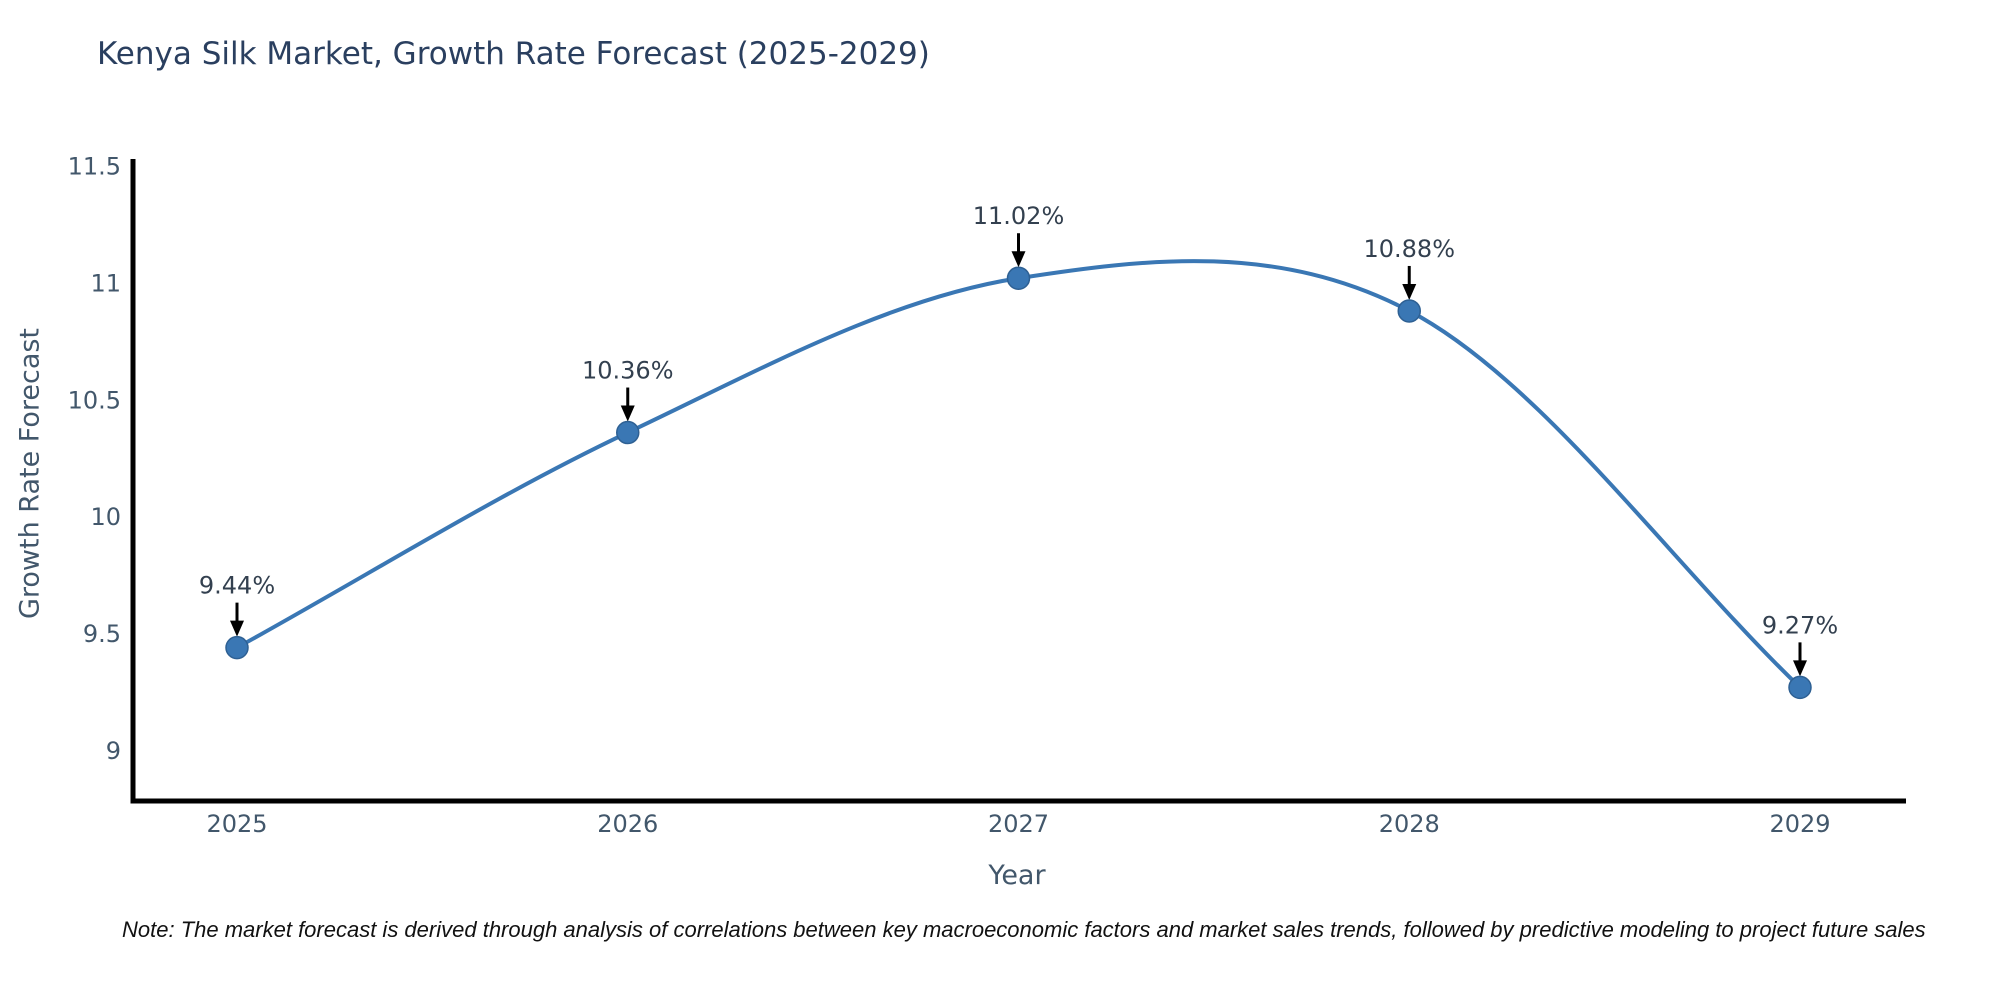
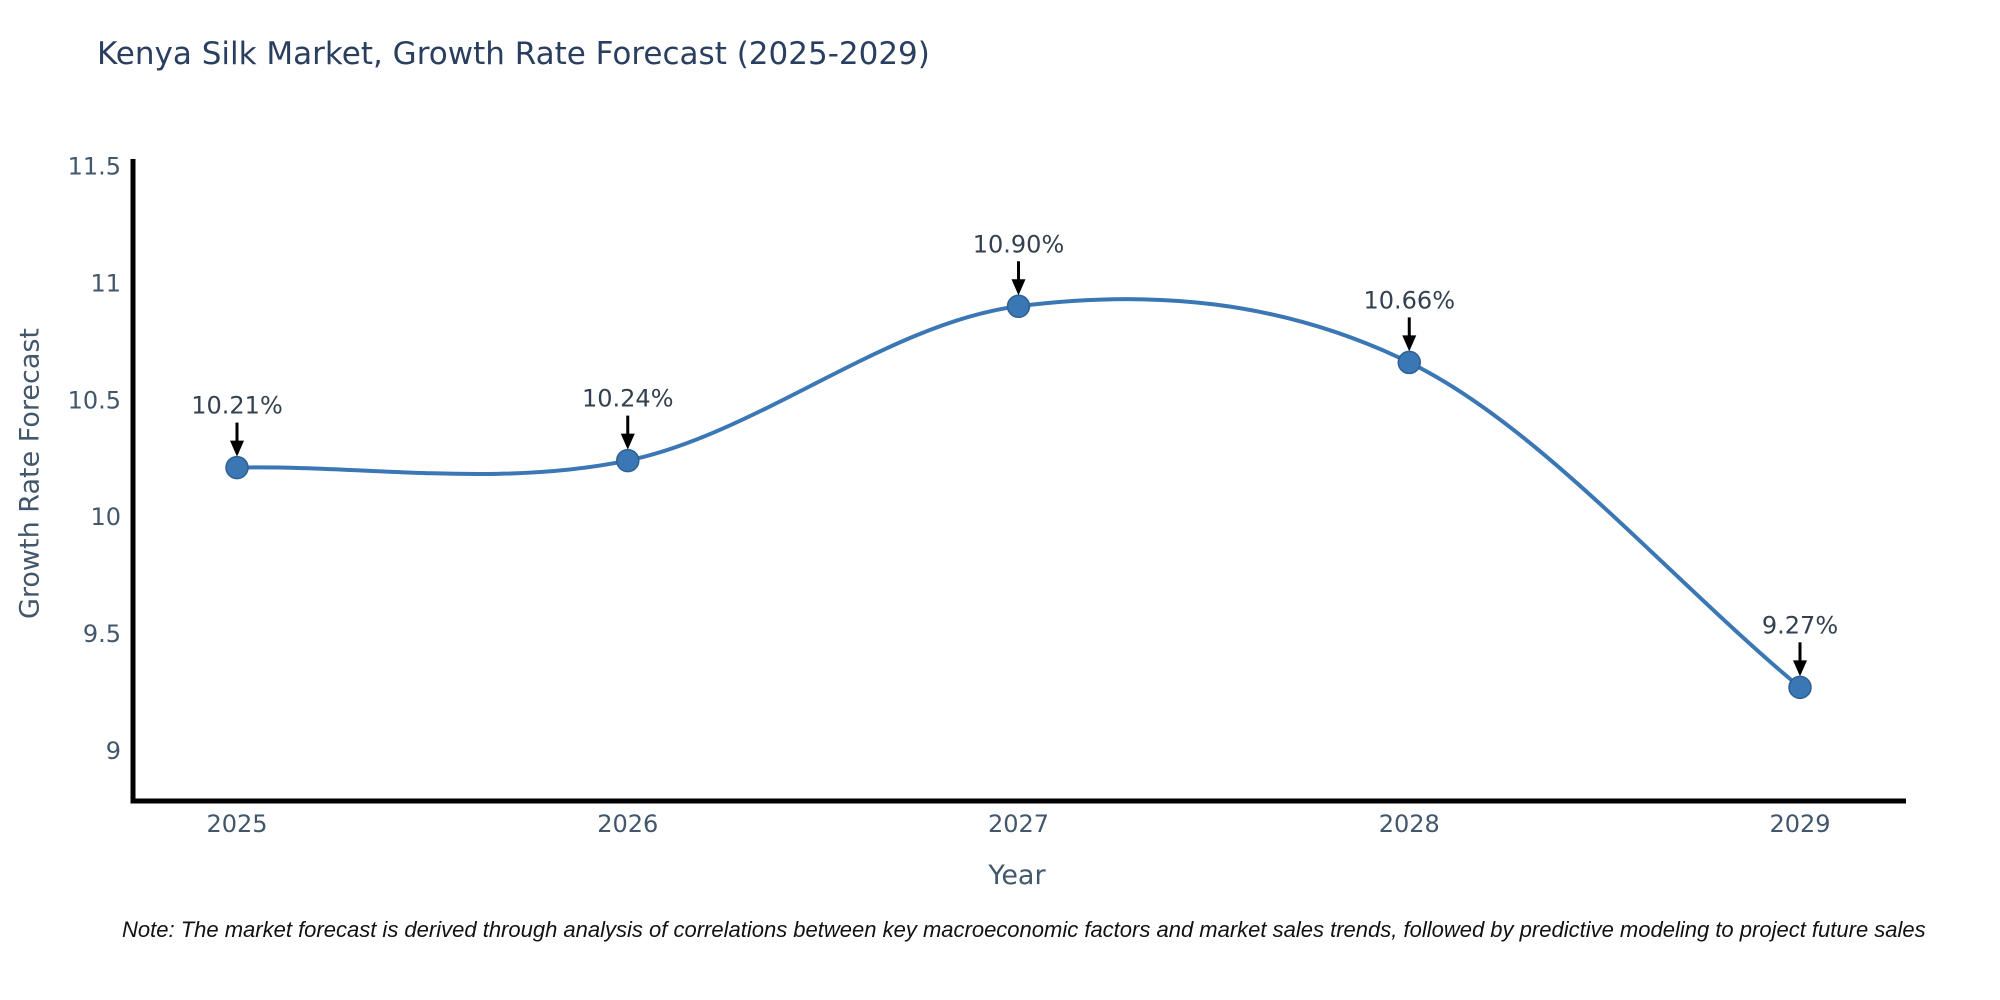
2025: 9.44% -> 10.21%
2026: 10.36% -> 10.24%
2027: 11.02% -> 10.90%
2028: 10.88% -> 10.66%
